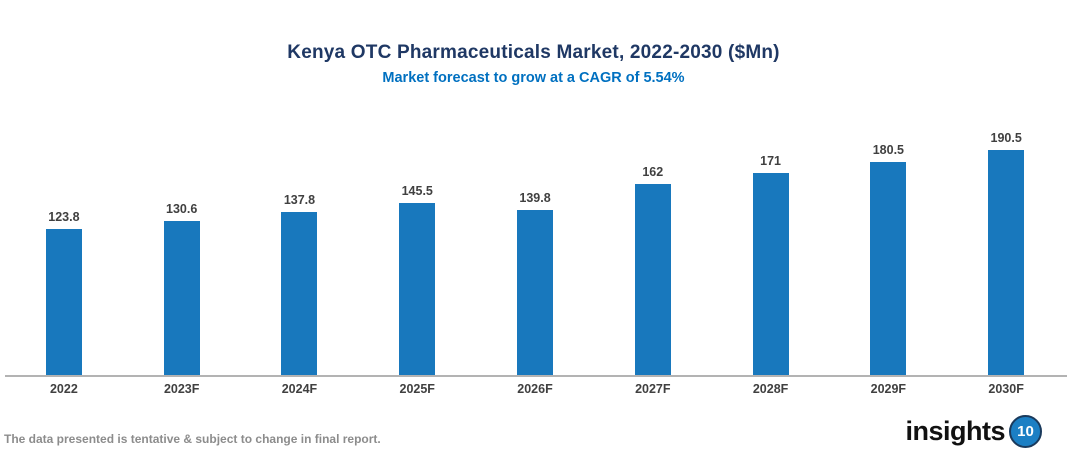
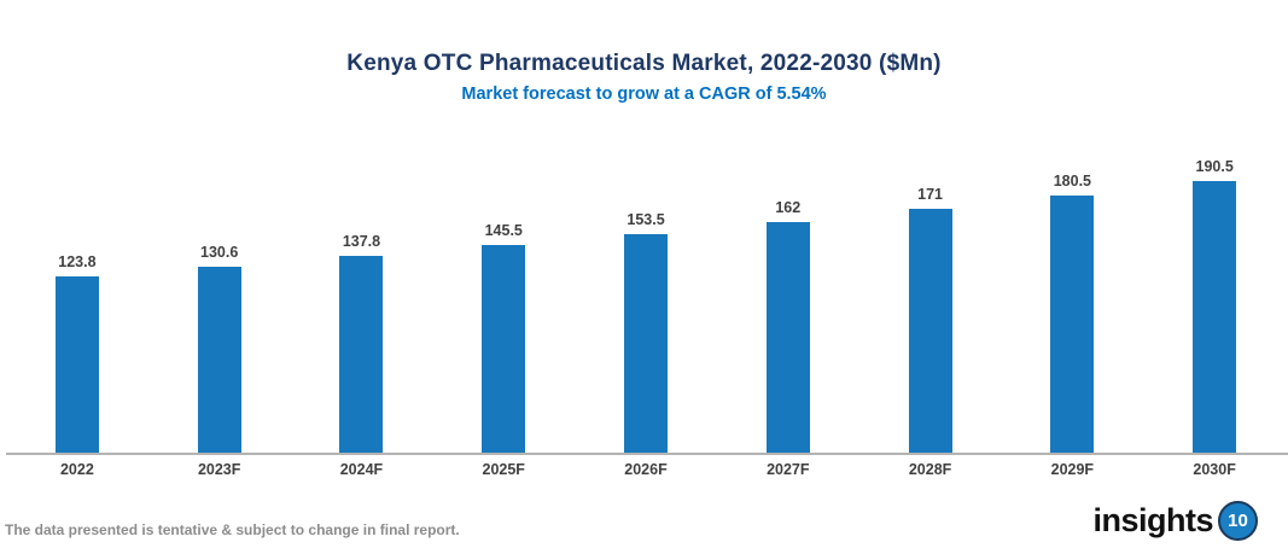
2026F: 139.8 -> 153.5
